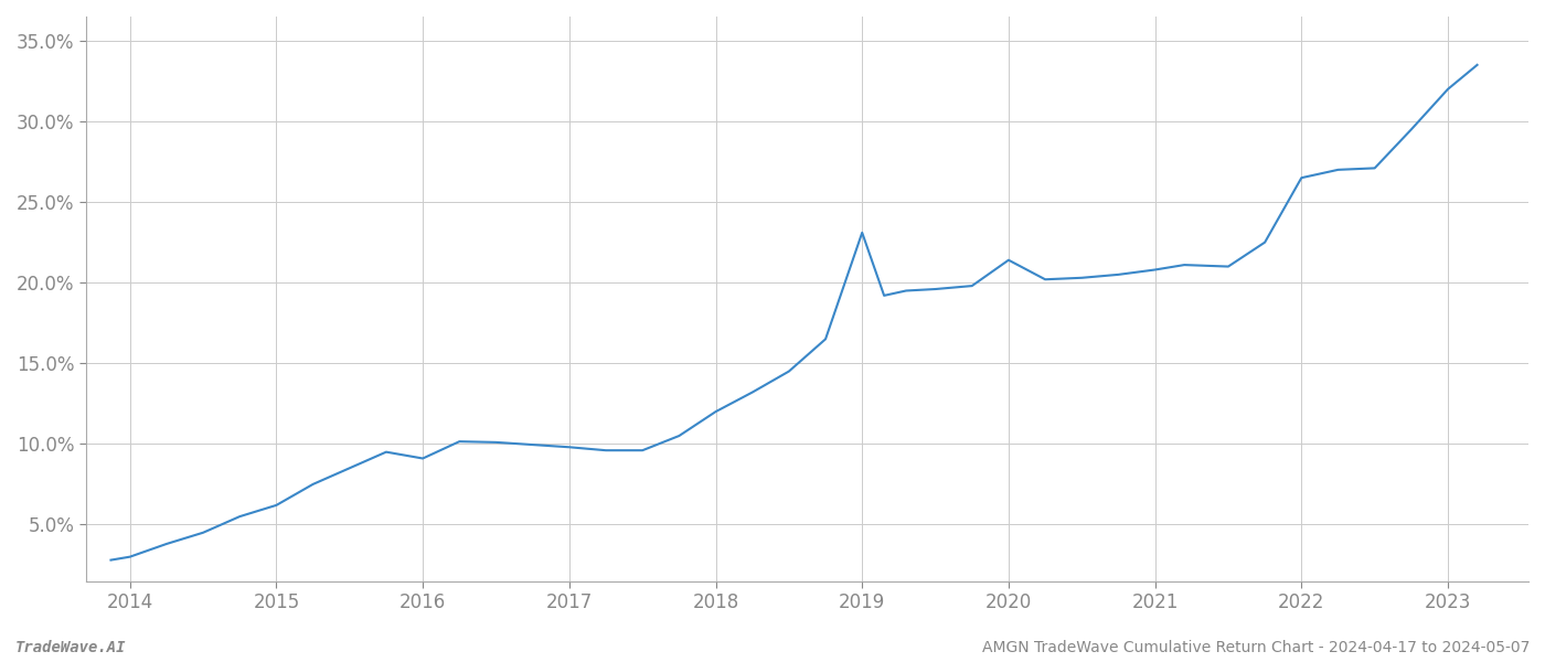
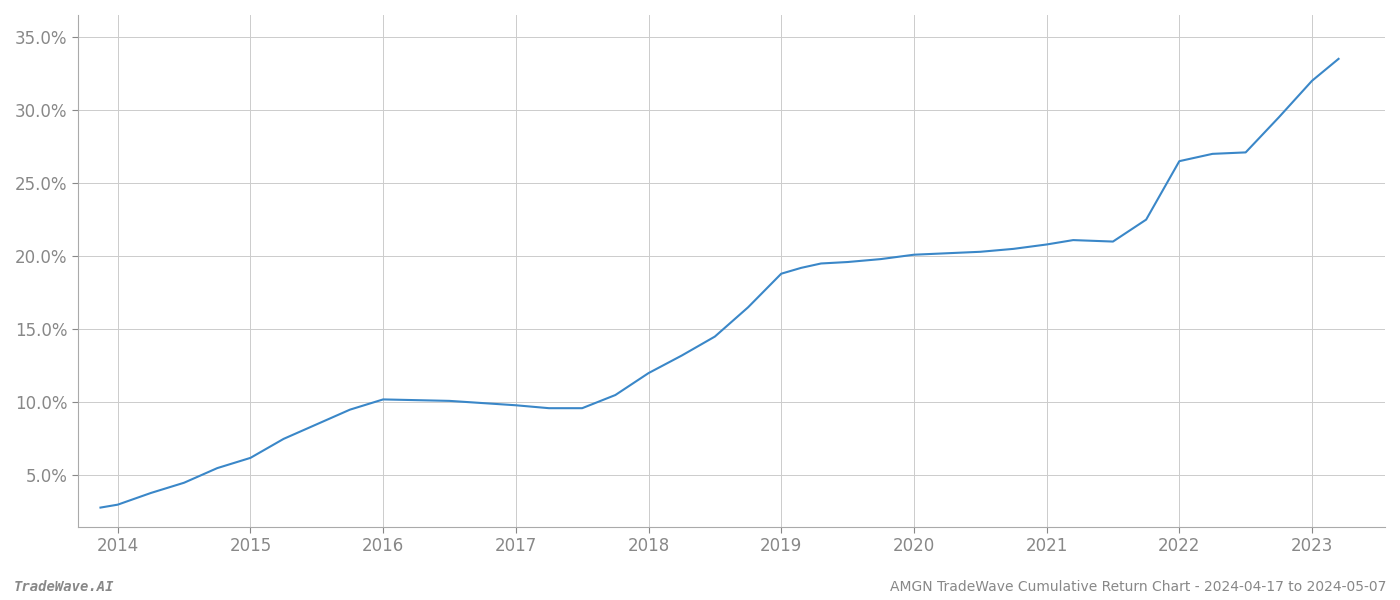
2016: 9.1% -> 10.2%
2019: 23.1% -> 18.8%
2020: 21.4% -> 20.1%
